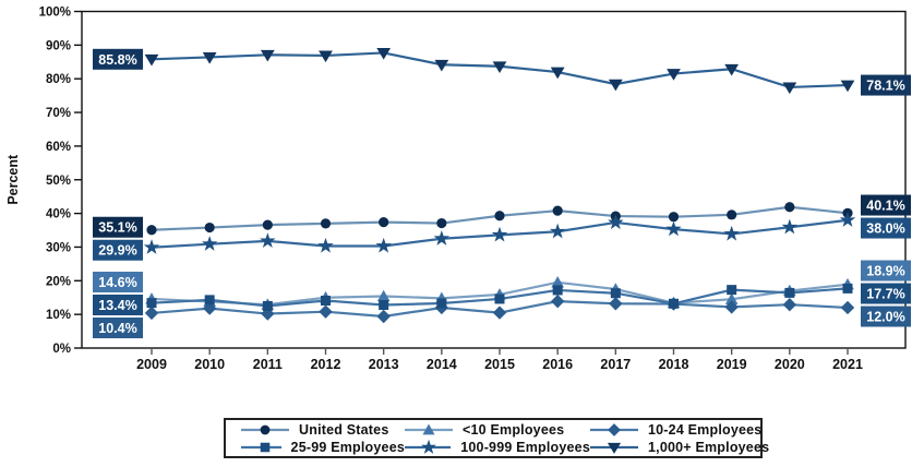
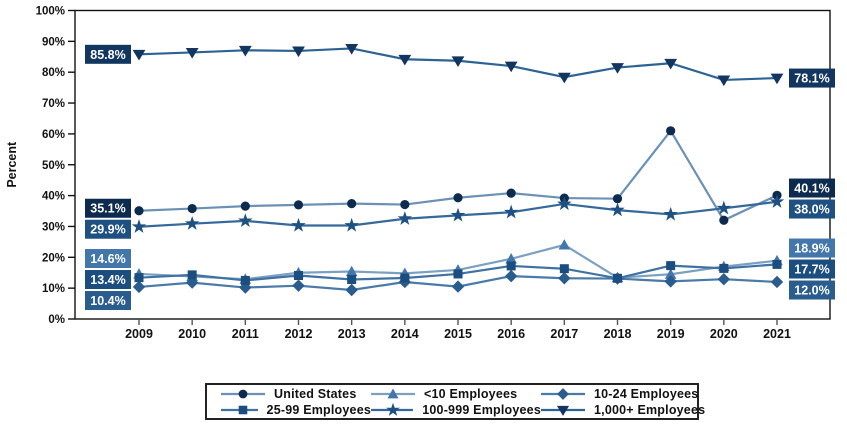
<10 Employees/2017: 18% -> 24%
United States/2019: 40% -> 61%
United States/2020: 42% -> 32%
